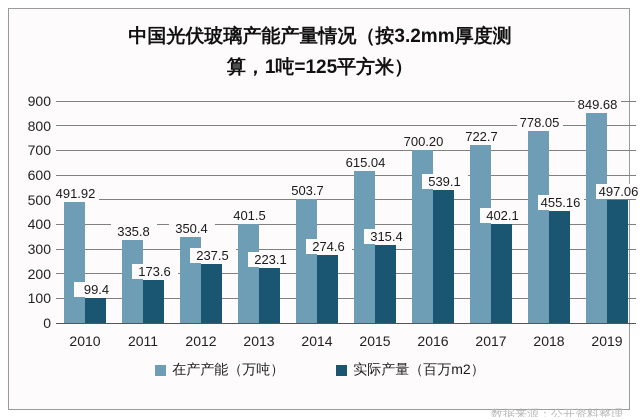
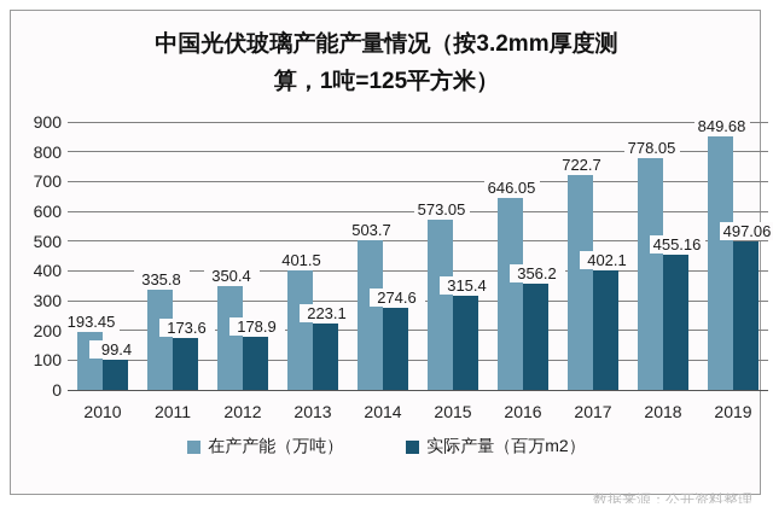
在产产能（万吨）/2010: 491.92 -> 193.45
实际产量（百万m2）/2012: 237.5 -> 178.9
在产产能（万吨）/2015: 615.04 -> 573.05
在产产能（万吨）/2016: 700.20 -> 646.05
实际产量（百万m2）/2016: 539.1 -> 356.2
